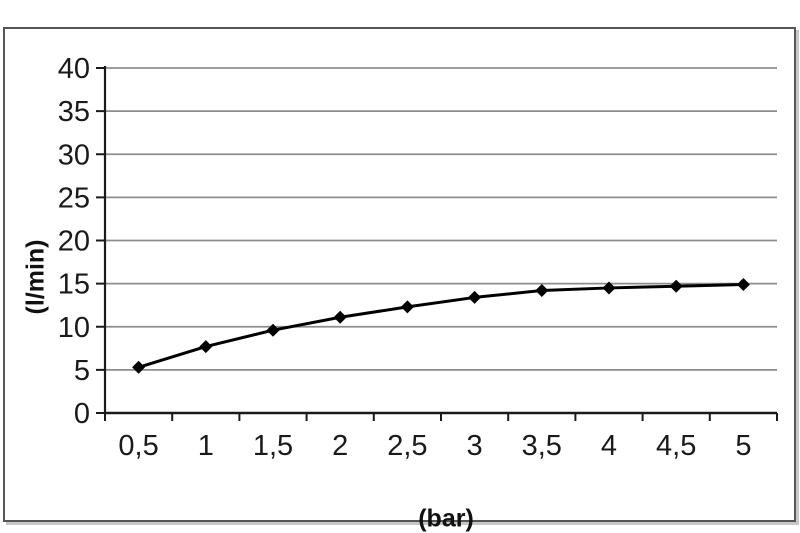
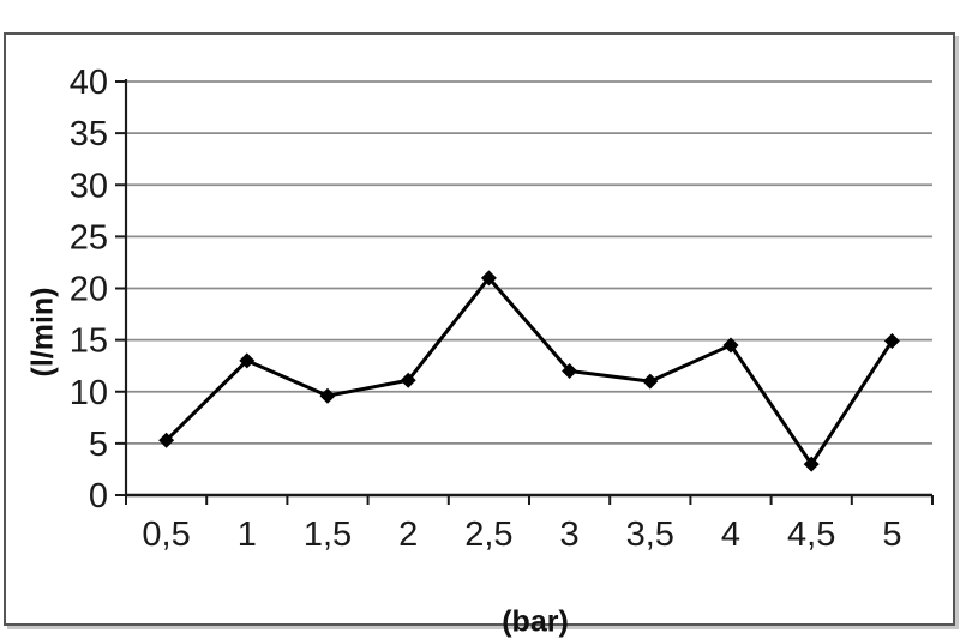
1: 8 -> 13
2,5: 12 -> 21
3: 13 -> 12
3,5: 14 -> 11
4,5: 15 -> 3
